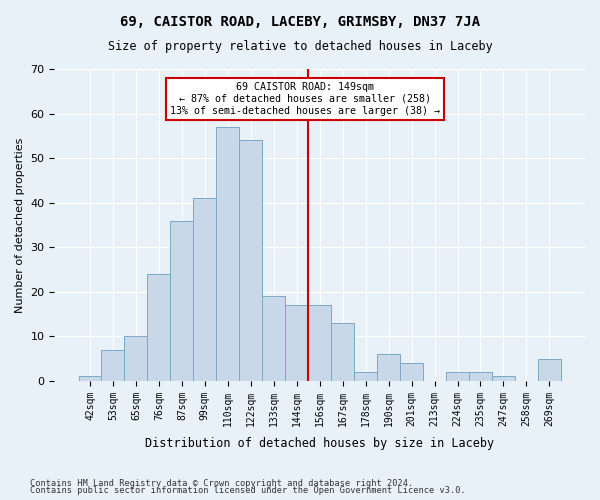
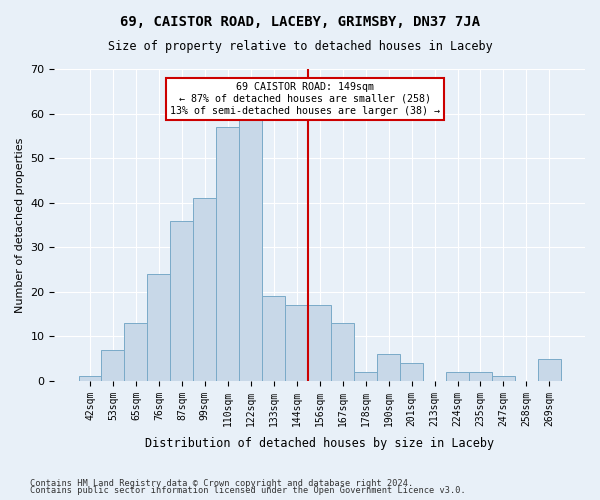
65sqm: 10 -> 13
122sqm: 54 -> 59
